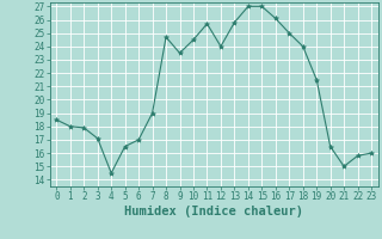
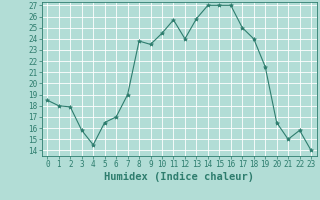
3: 17.1 -> 15.8
8: 24.7 -> 23.8
16: 26.1 -> 27.0
23: 16.0 -> 14.0
